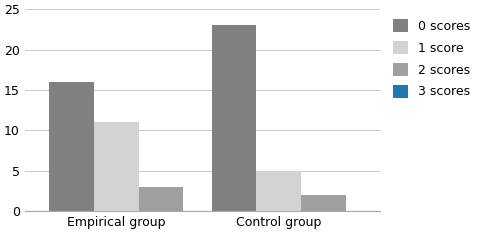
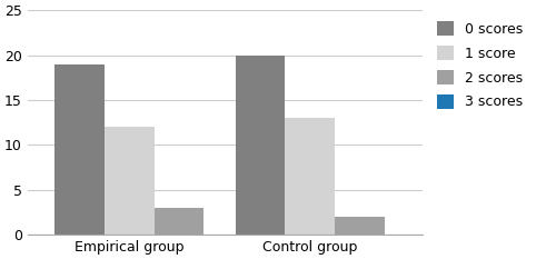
0 scores/Empirical group: 16 -> 19
1 score/Empirical group: 11 -> 12
0 scores/Control group: 23 -> 20
1 score/Control group: 5 -> 13
